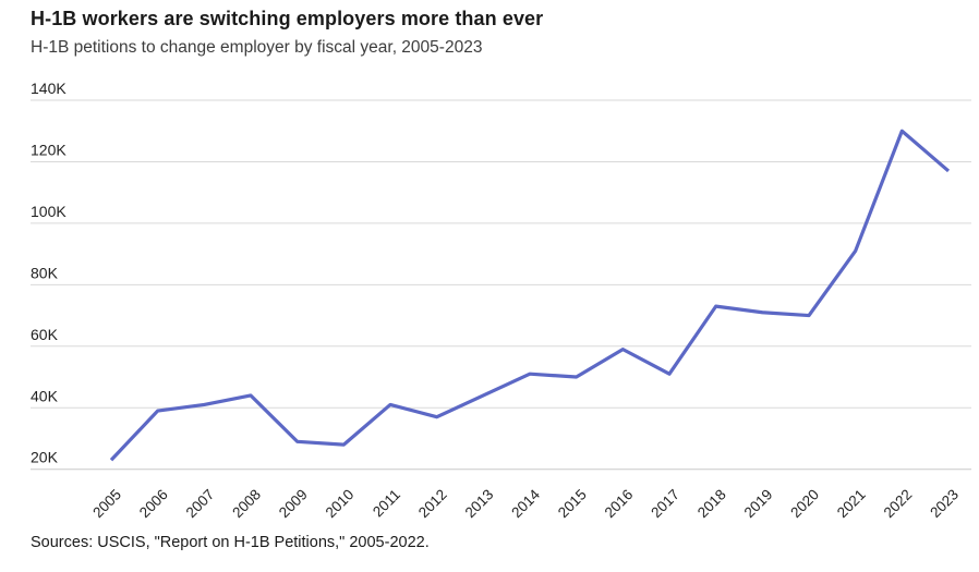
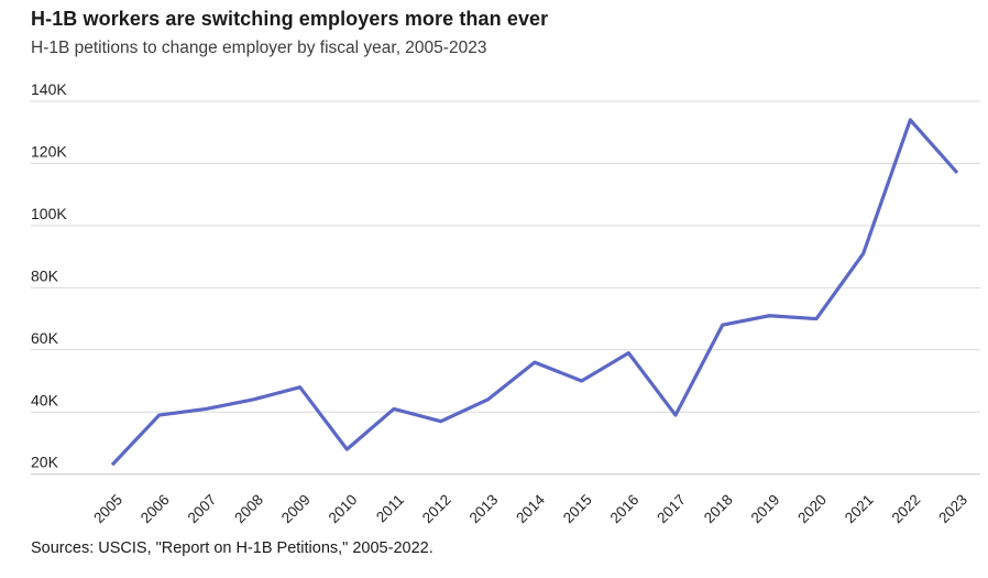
2009: 29K -> 48K
2014: 51K -> 56K
2017: 51K -> 39K
2018: 73K -> 68K
2022: 130K -> 134K
